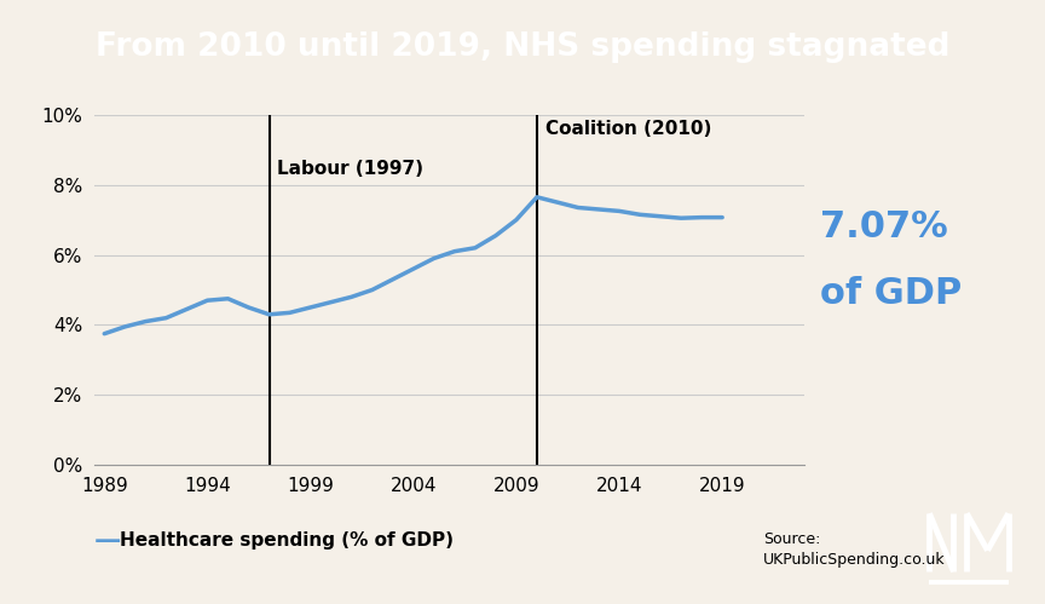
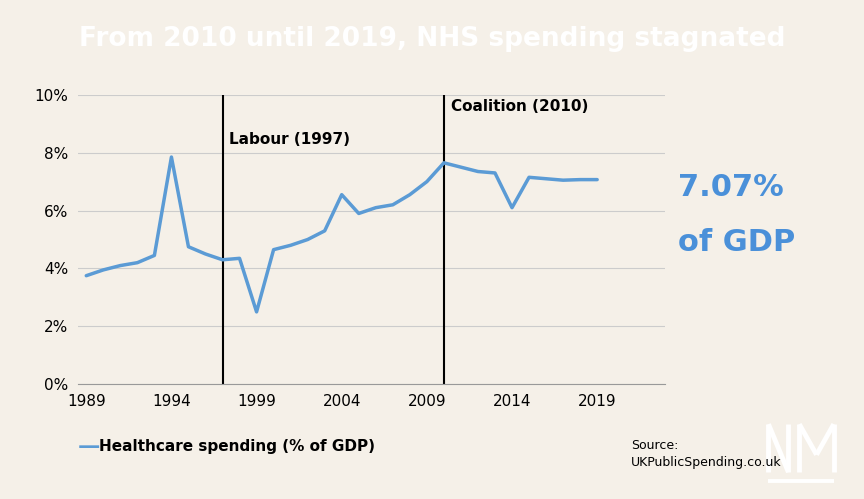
1994: 4.70% -> 7.85%
1999: 4.50% -> 2.50%
2004: 5.60% -> 6.55%
2014: 7.25% -> 6.10%
